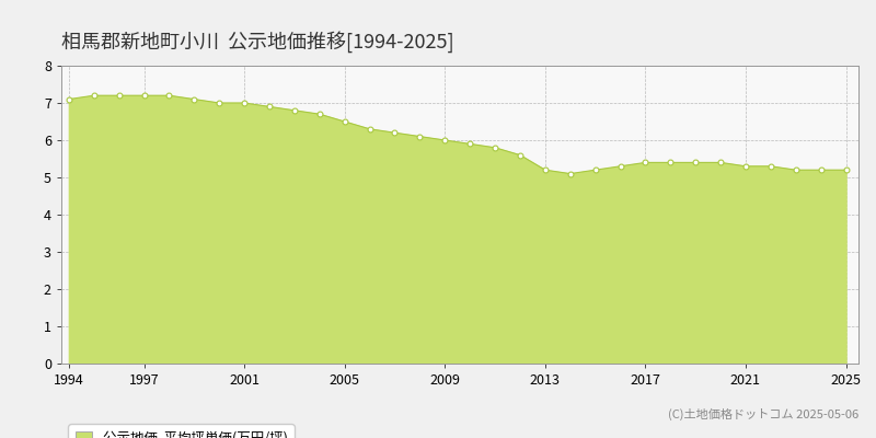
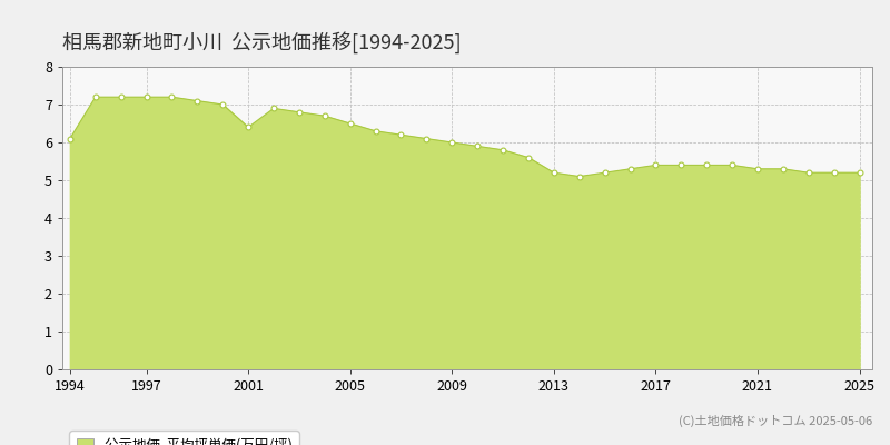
1994: 7.1 -> 6.1
2001: 7.0 -> 6.4
